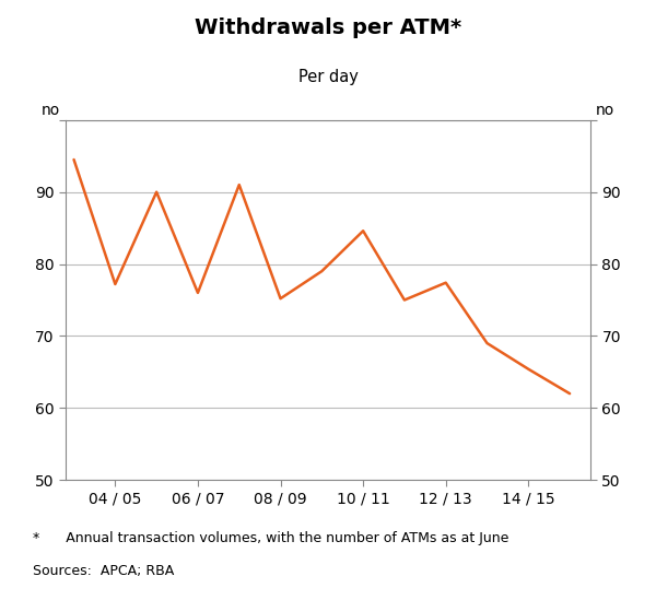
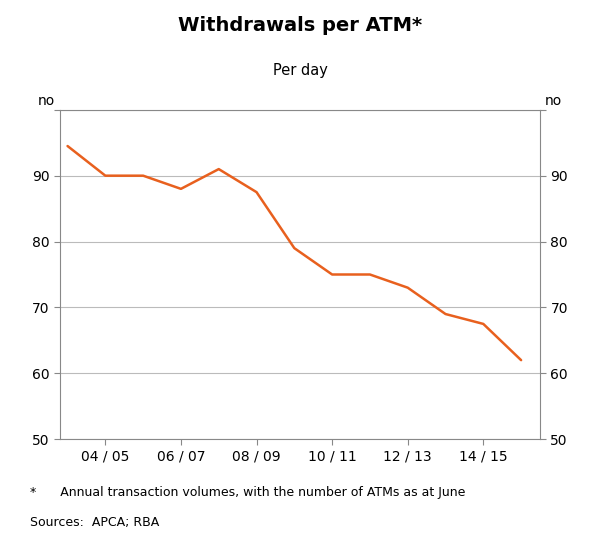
04 / 05: 77.2 -> 90.0
06 / 07: 76.0 -> 88.0
08 / 09: 75.2 -> 87.5
10 / 11: 84.6 -> 75.0
12 / 13: 77.4 -> 73.0
14 / 15: 65.4 -> 67.5
